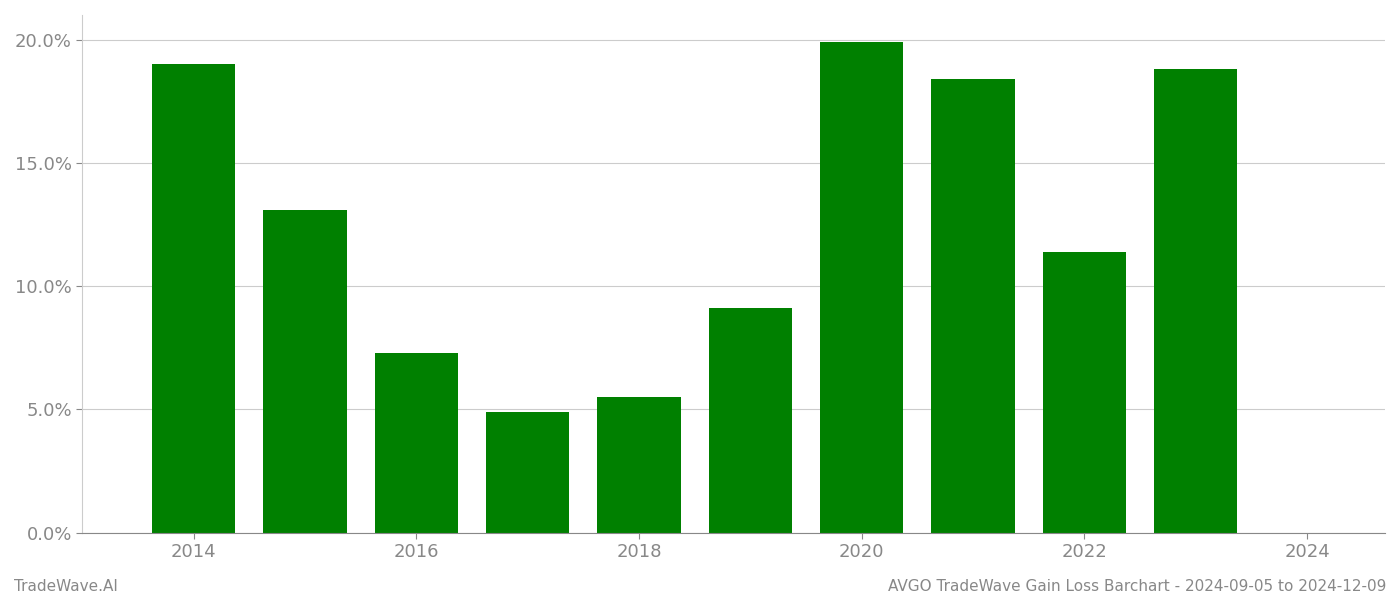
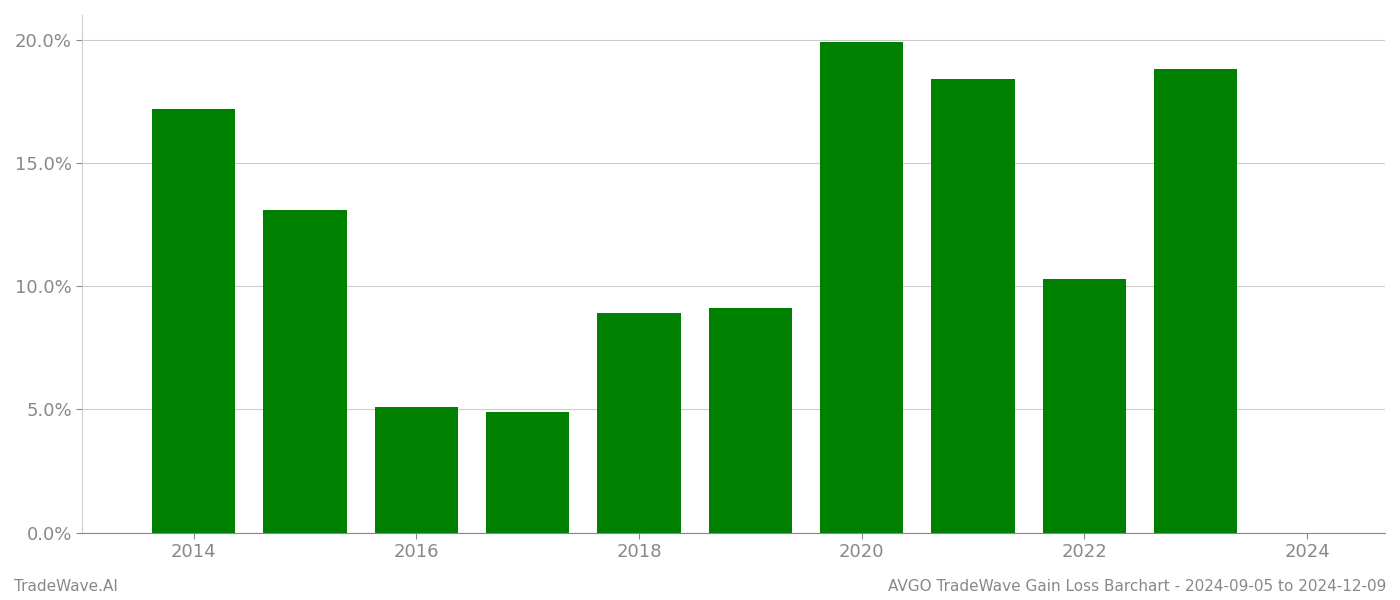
2014: 19.0% -> 17.2%
2016: 7.3% -> 5.1%
2018: 5.5% -> 8.9%
2022: 11.4% -> 10.3%
